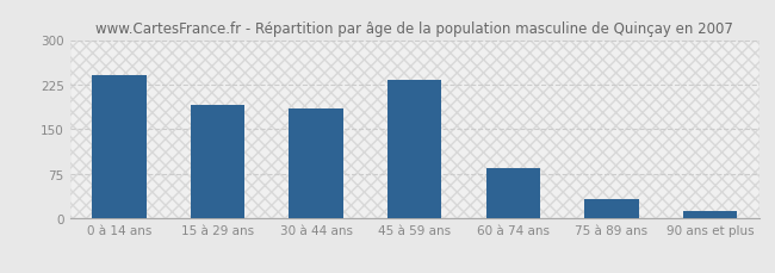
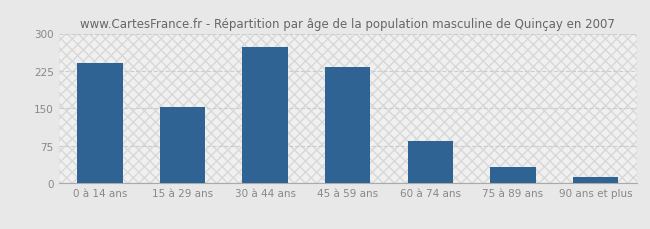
15 à 29 ans: 190 -> 152
30 à 44 ans: 185 -> 272
